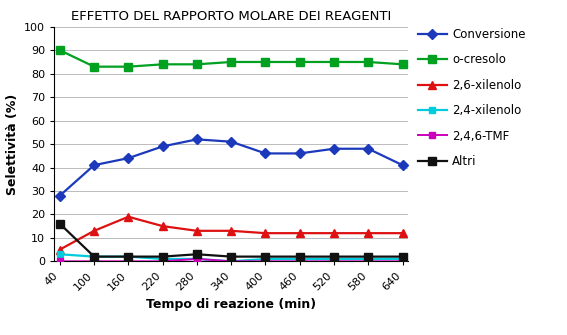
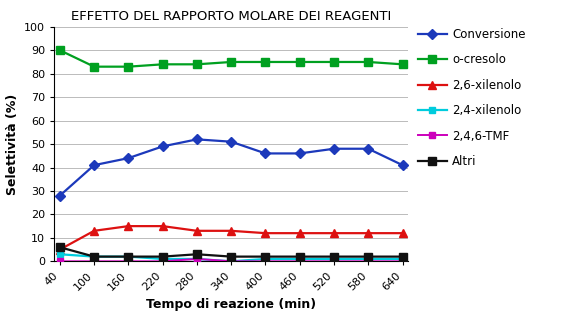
Altri/40: 16 -> 6
2,6-xilenolo/160: 19 -> 15
